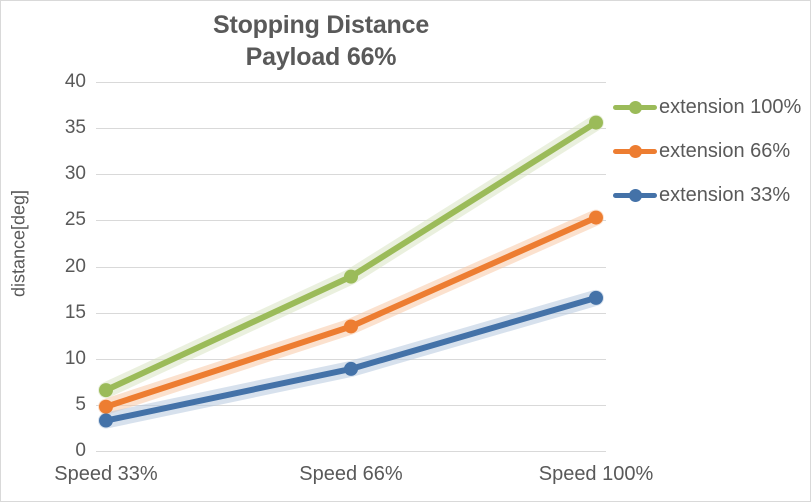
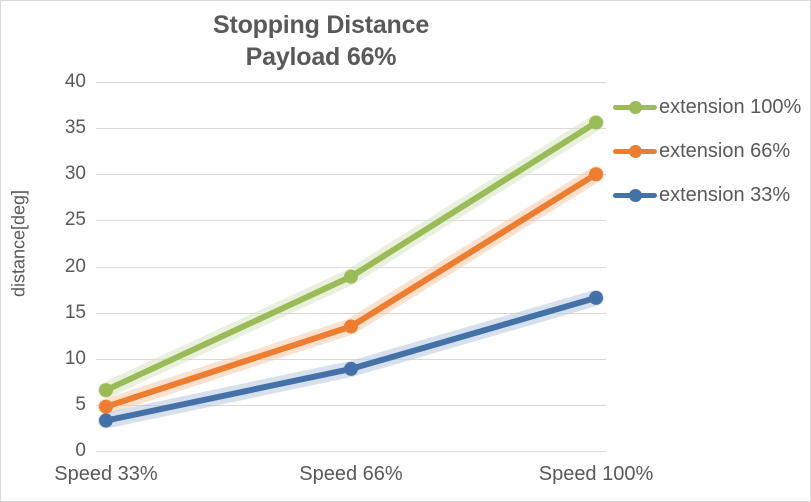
extension 66%/Speed 100%: 25 -> 30
